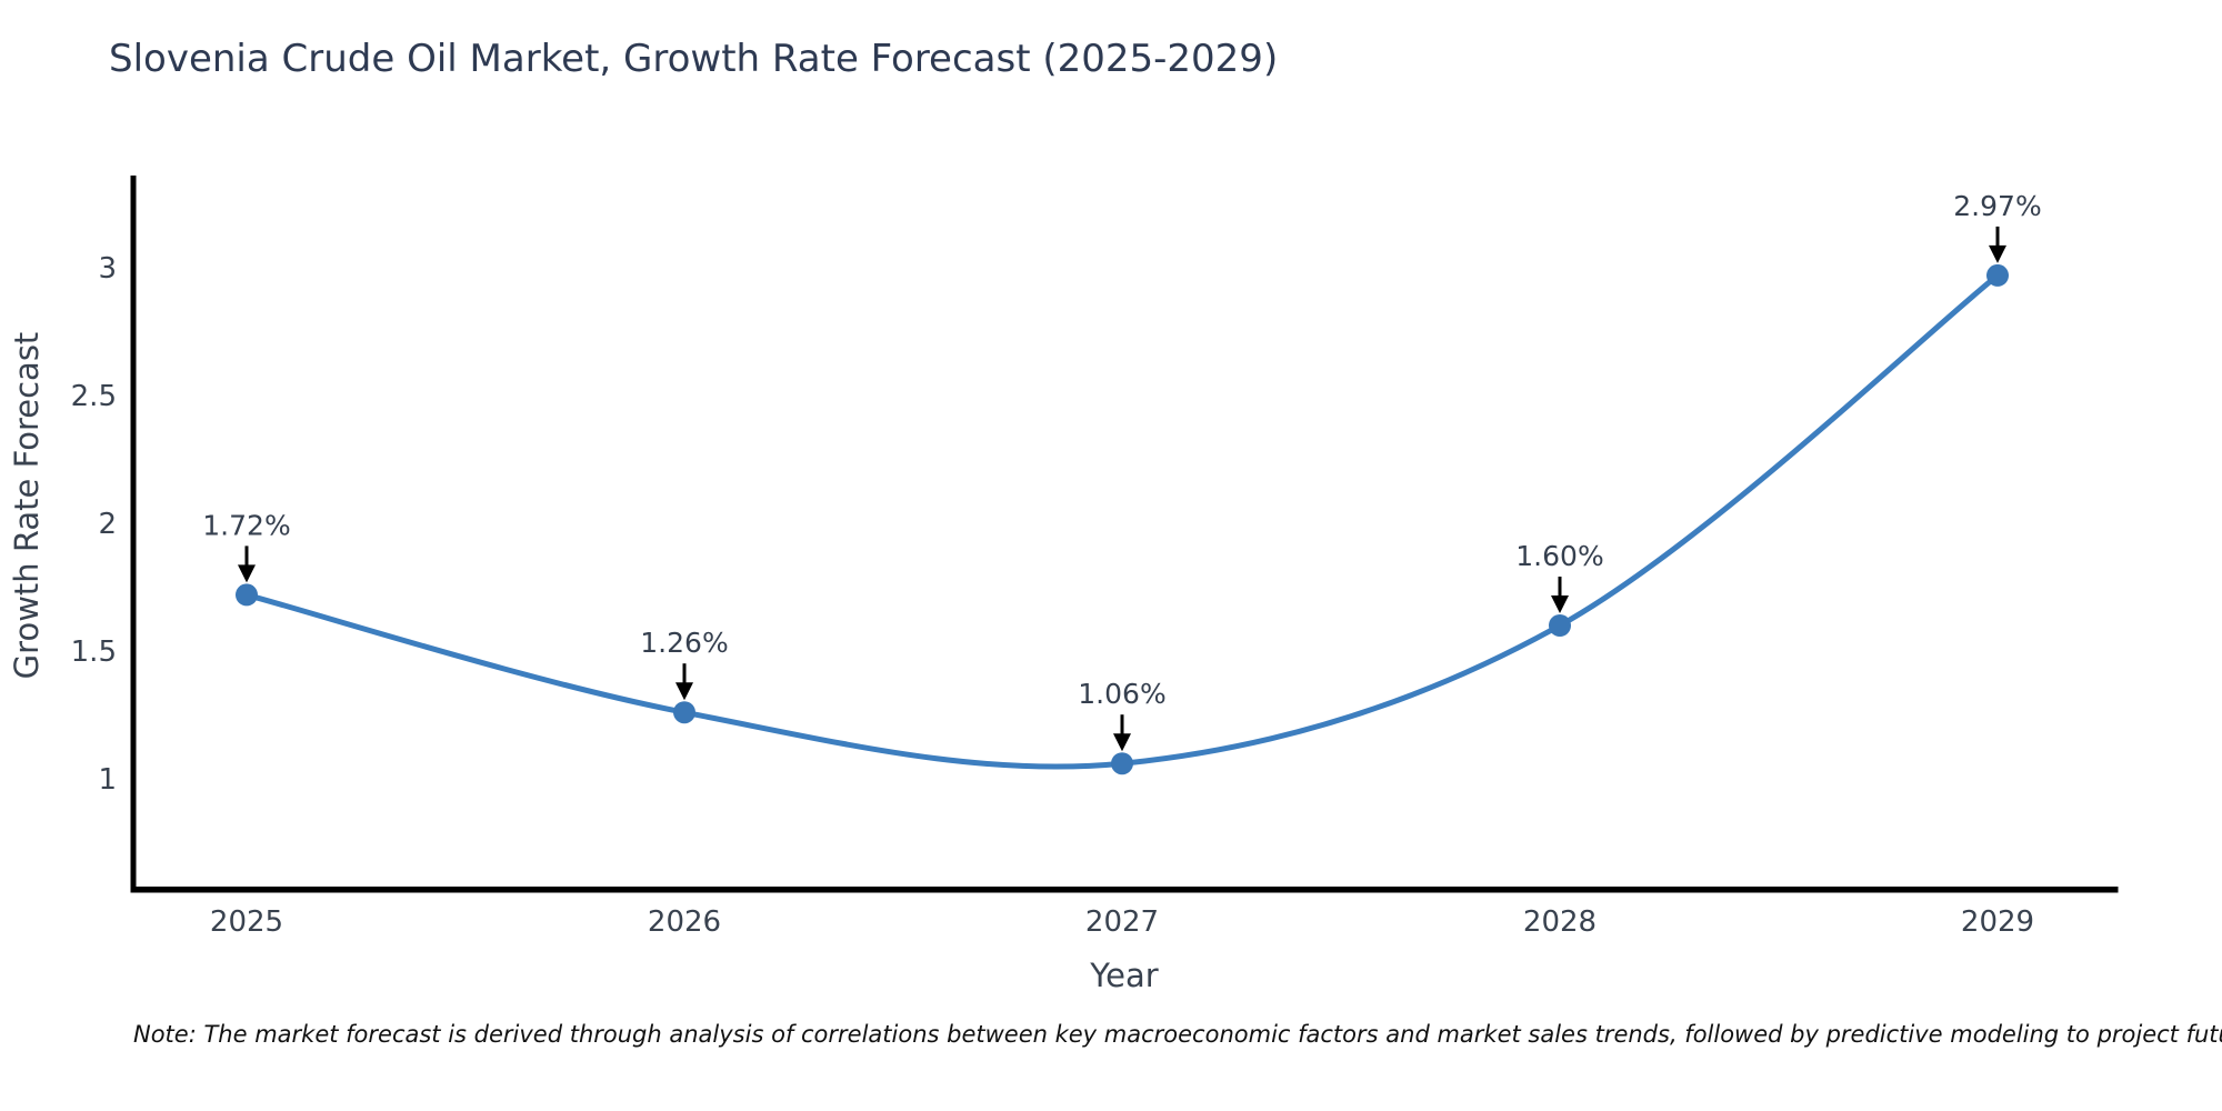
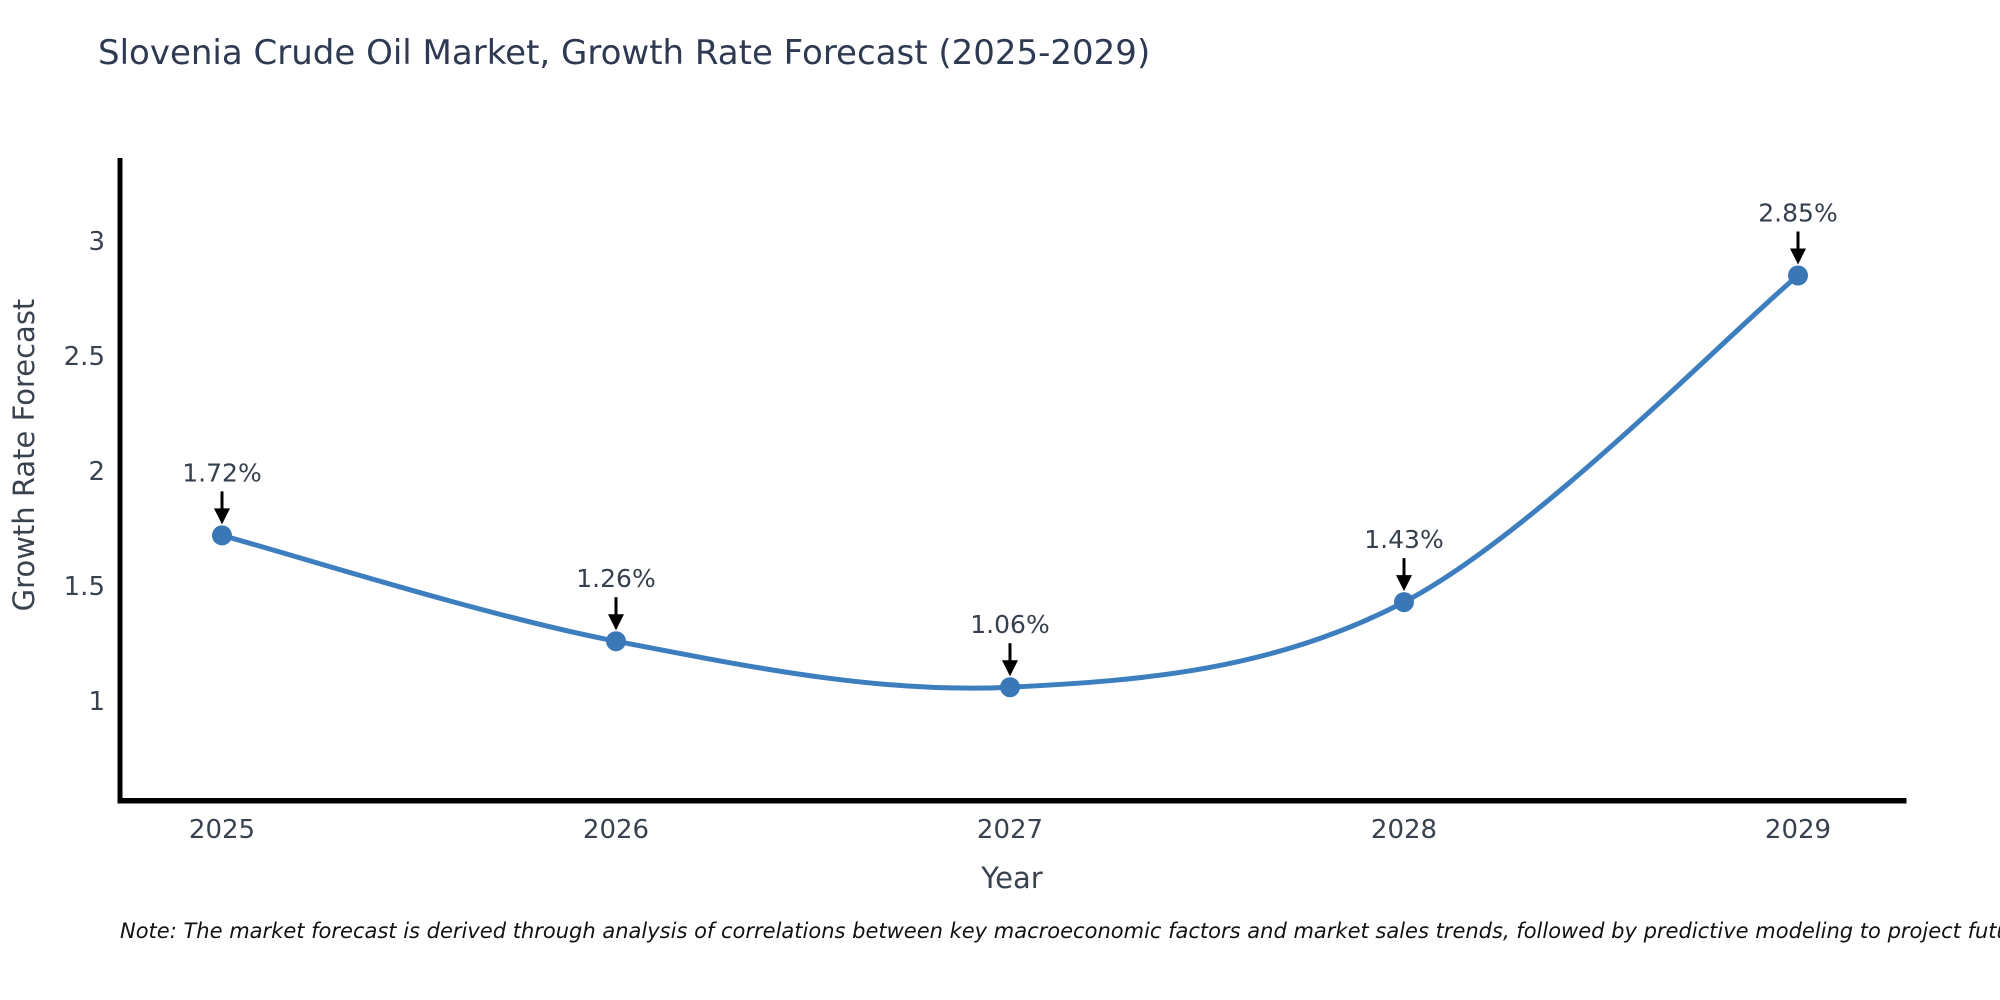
2028: 1.60% -> 1.43%
2029: 2.97% -> 2.85%
